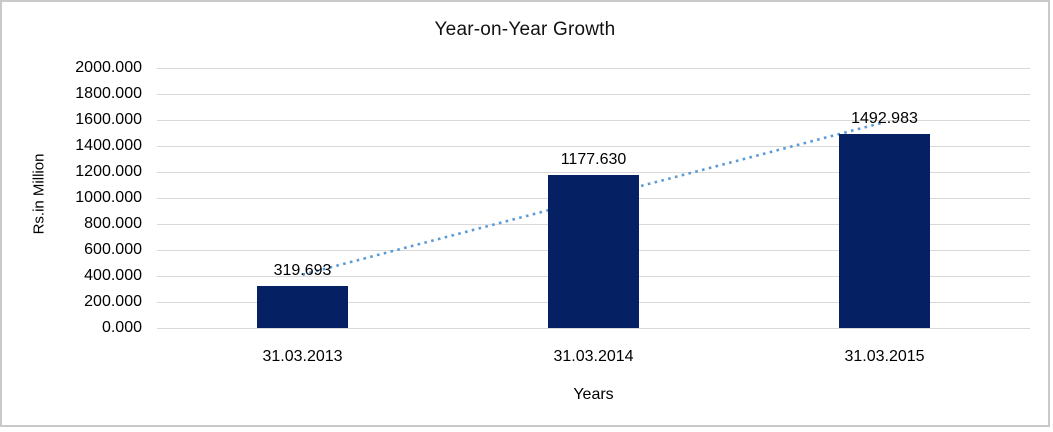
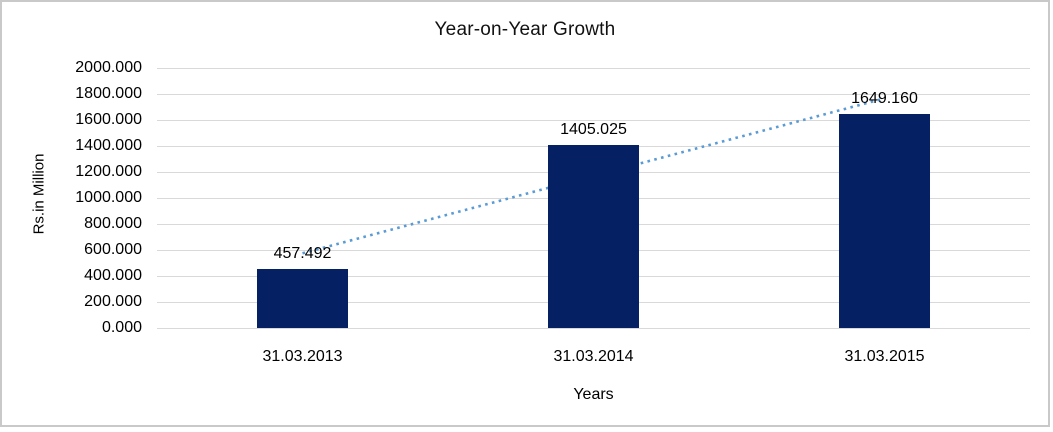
31.03.2013: 319.693 -> 457.492
31.03.2014: 1177.630 -> 1405.025
31.03.2015: 1492.983 -> 1649.160
